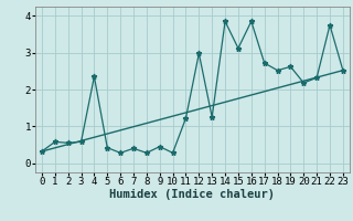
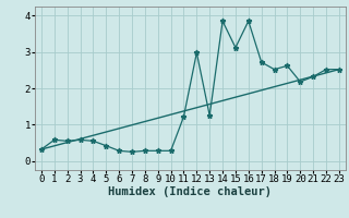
4: 2.35 -> 0.55
7: 0.40 -> 0.25
9: 0.45 -> 0.28
22: 3.75 -> 2.52
